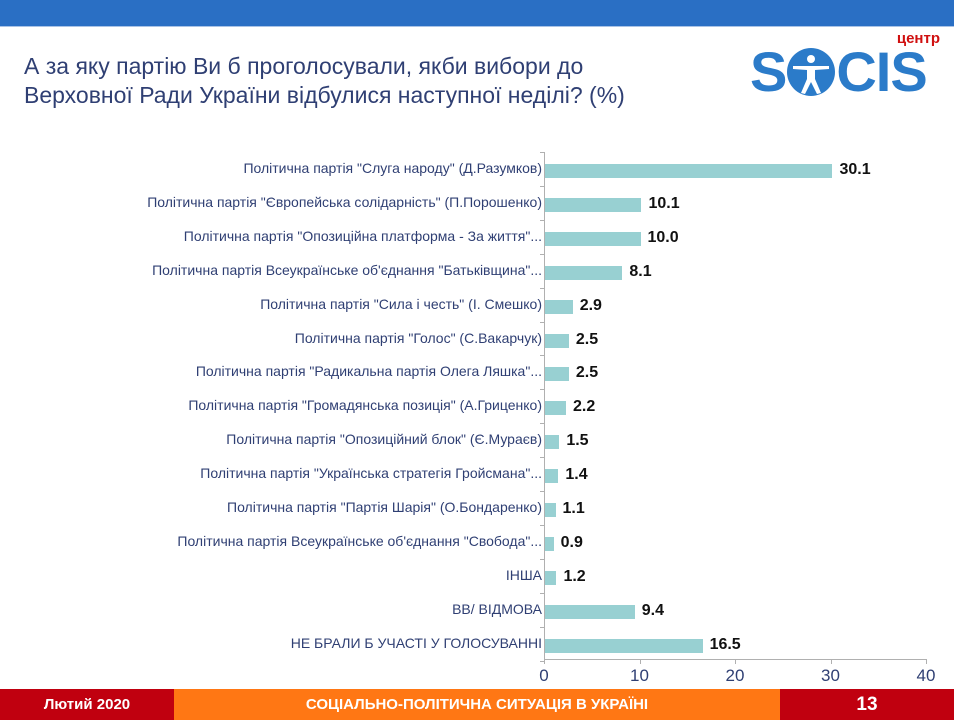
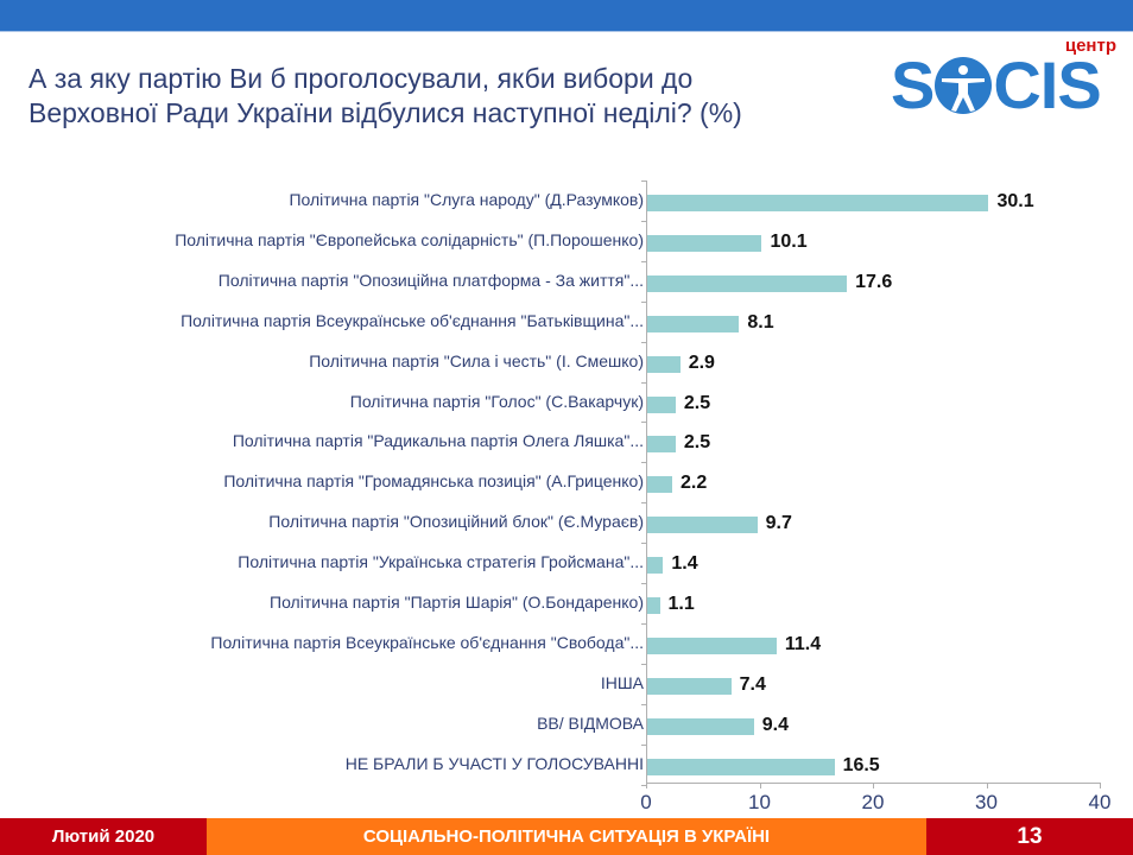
Політична партія "Опозиційна платформа - За життя"...: 10.0 -> 17.6
Політична партія "Опозиційний блок" (Є.Мураєв): 1.5 -> 9.7
Політична партія Всеукраїнське об'єднання "Свобода"...: 0.9 -> 11.4
ІНША: 1.2 -> 7.4
